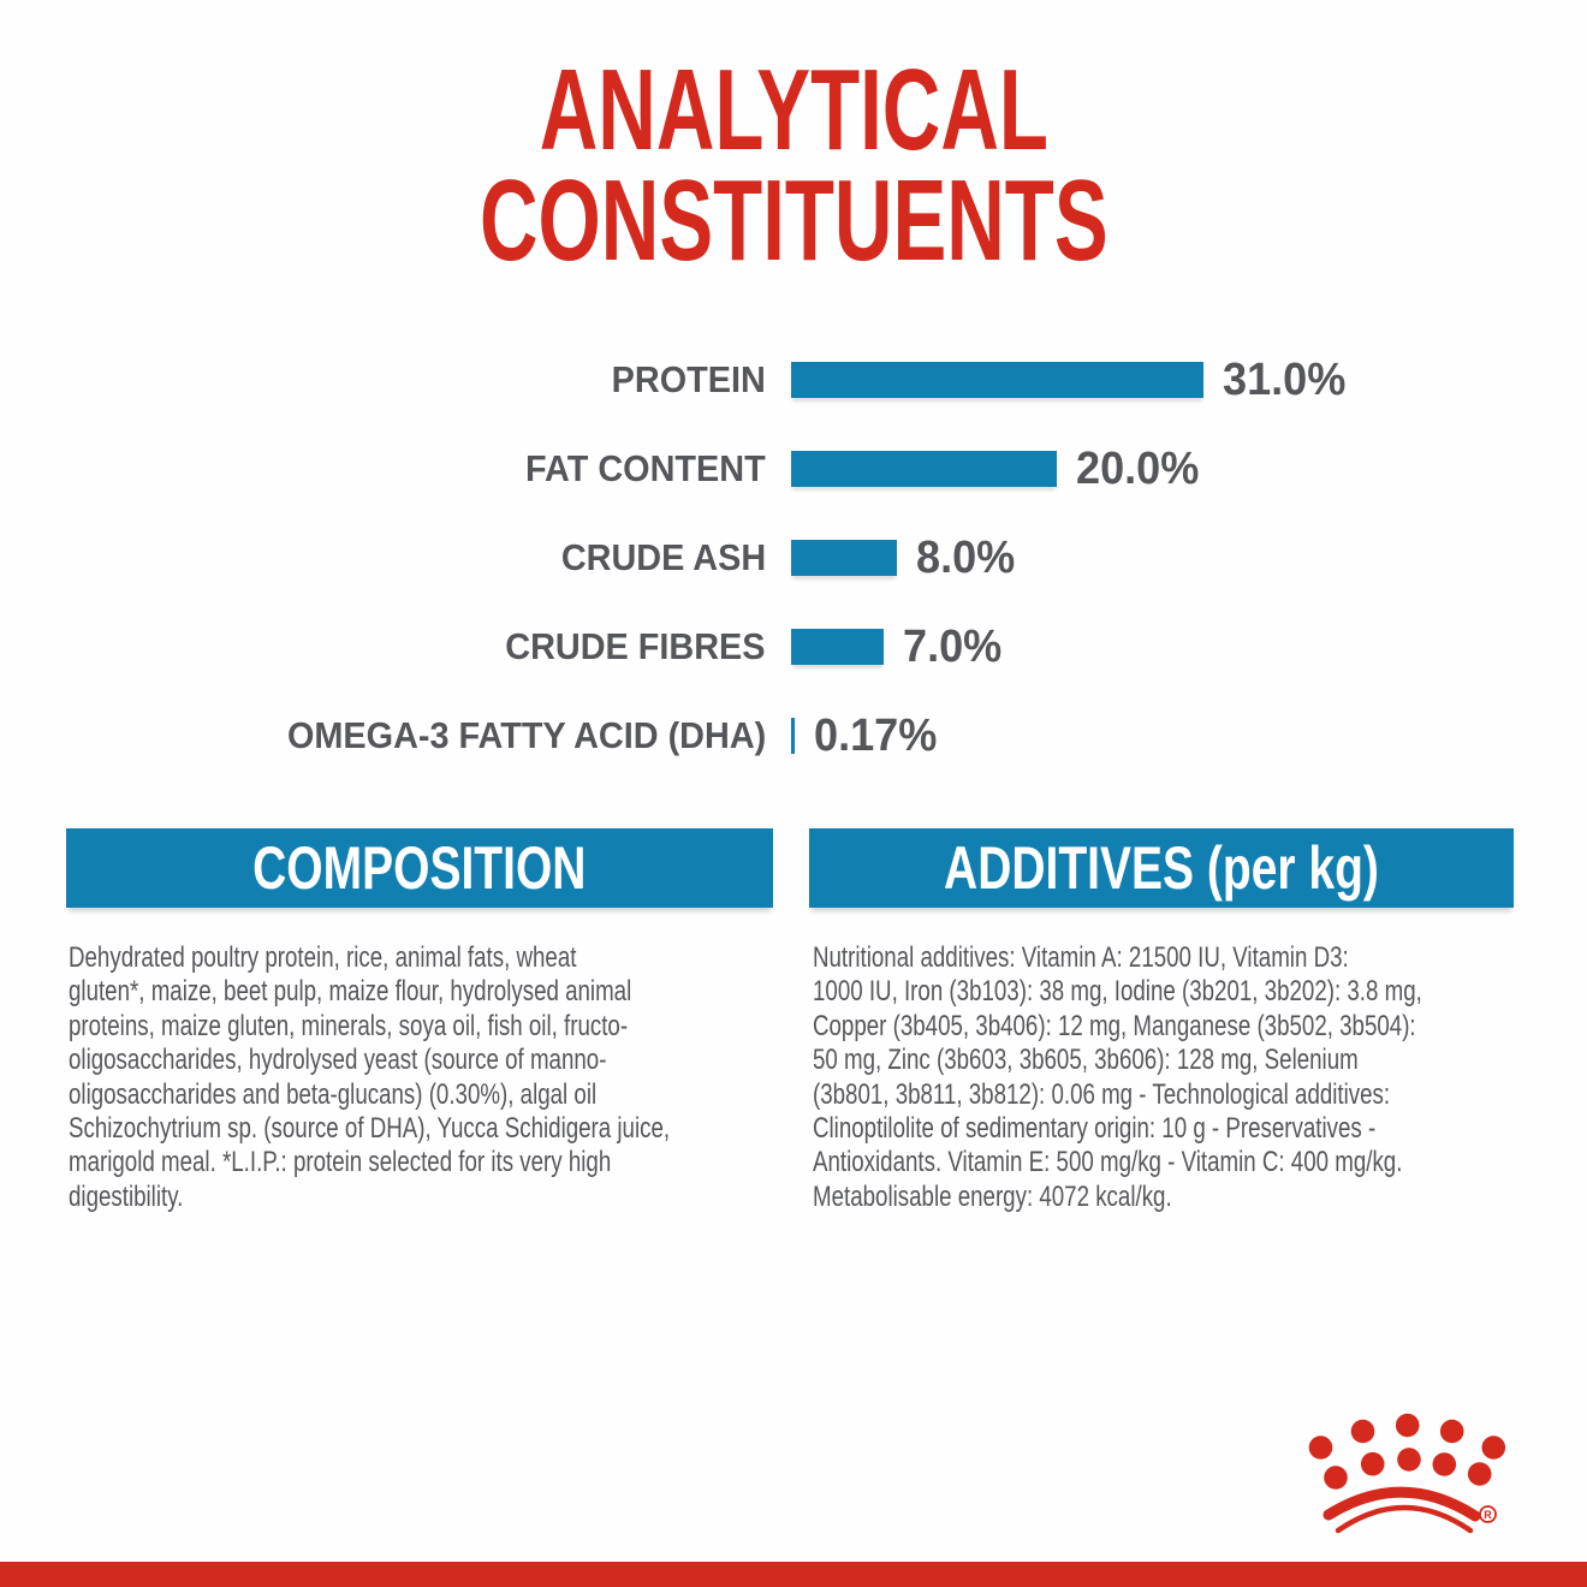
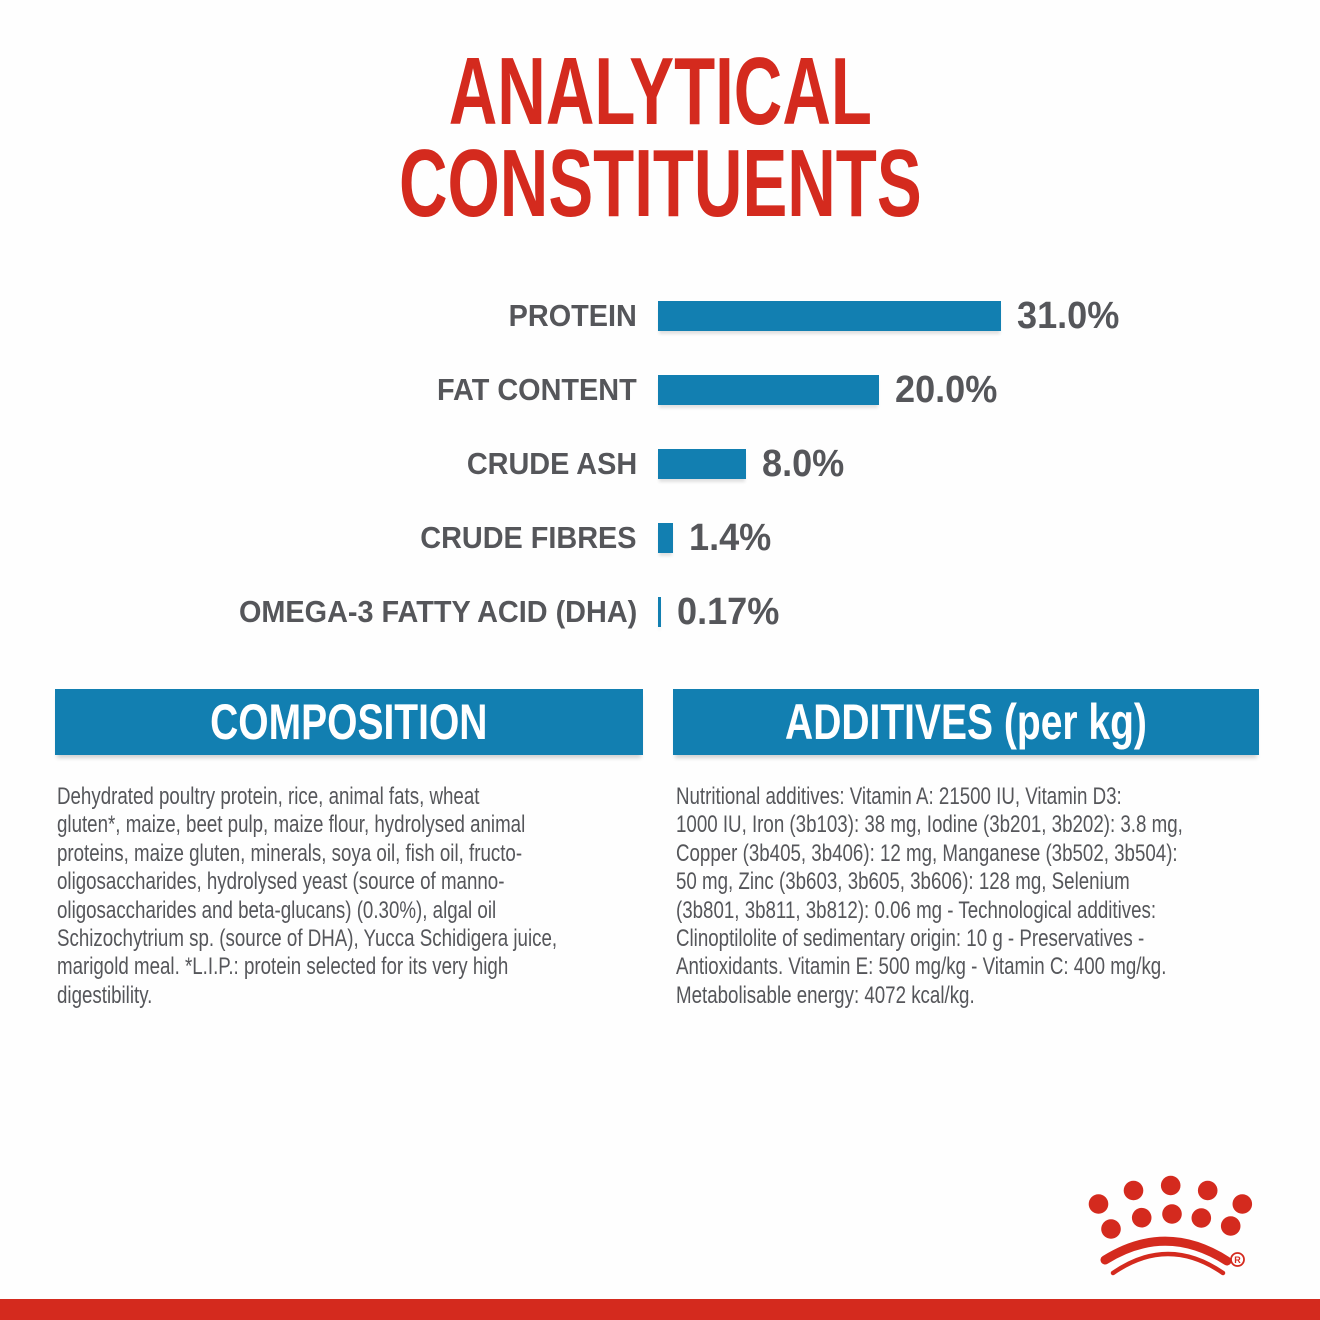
CRUDE FIBRES: 7.0% -> 1.4%
